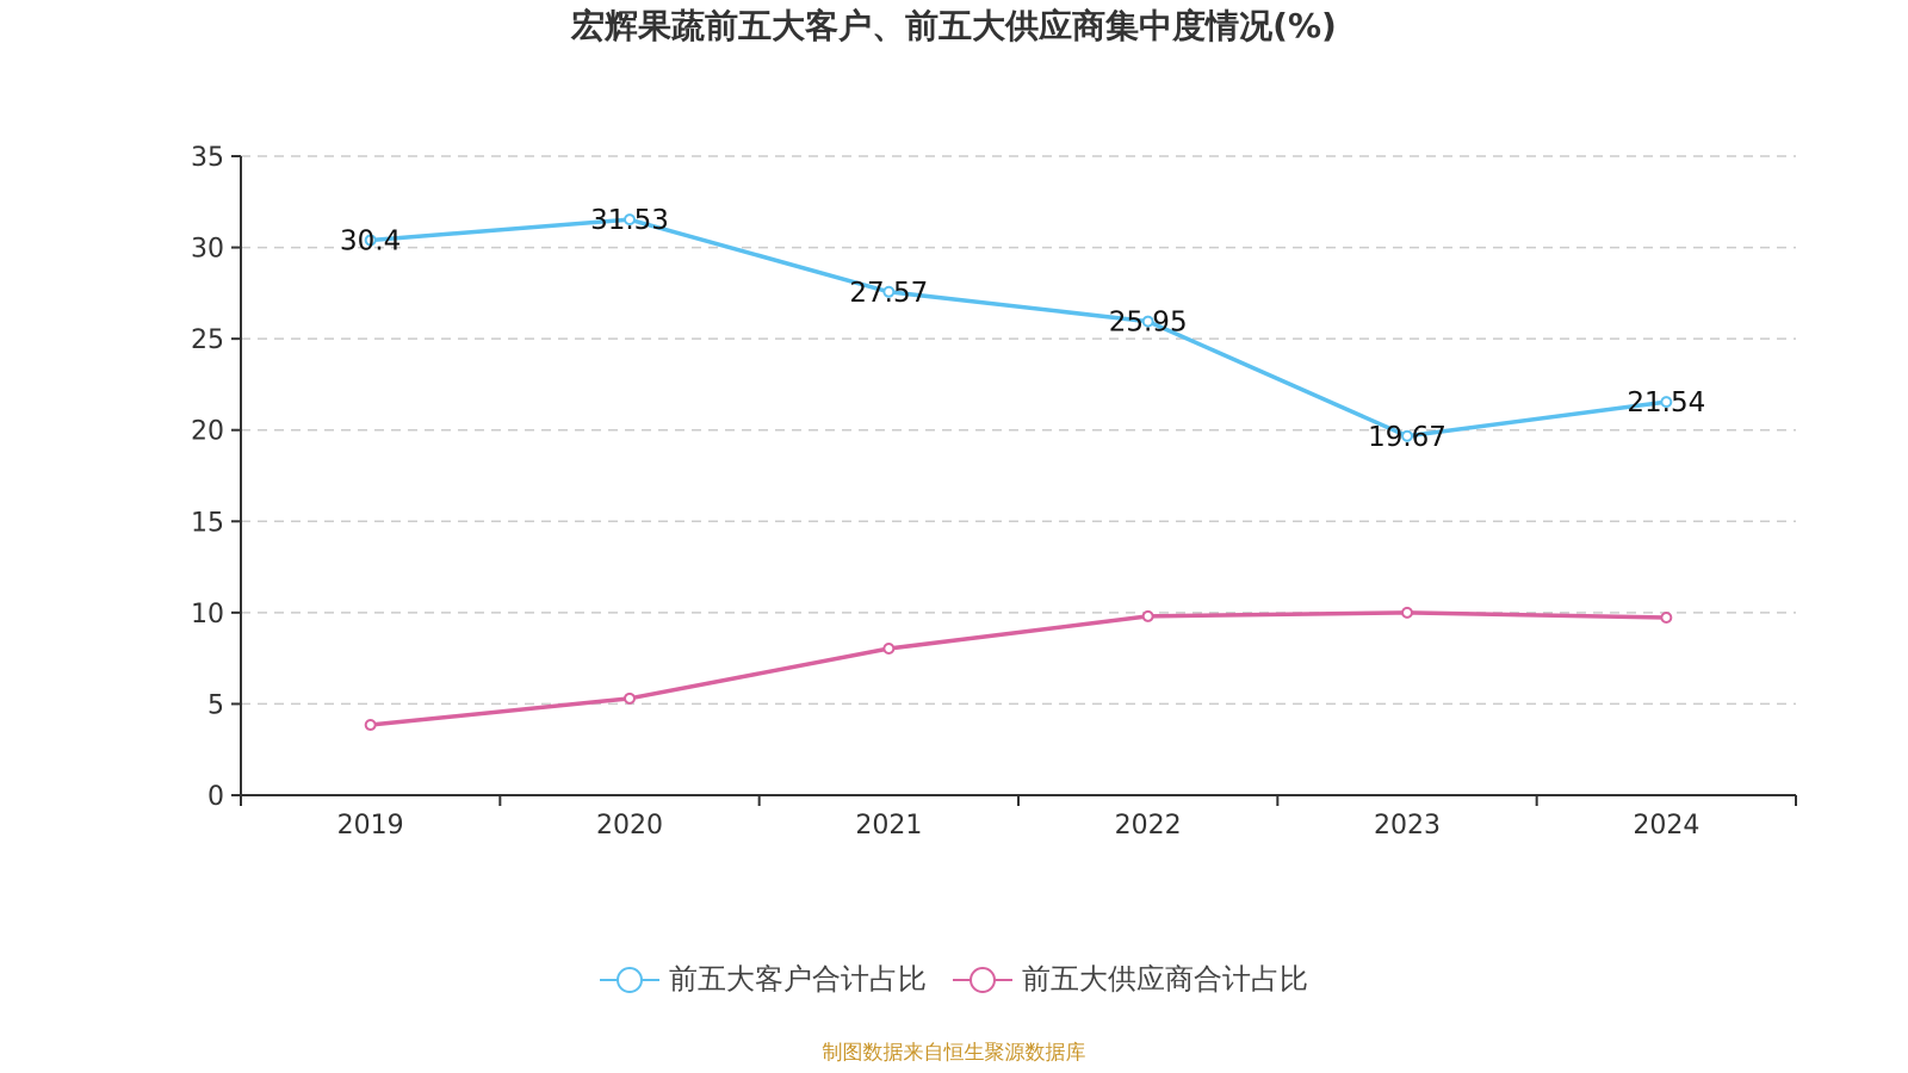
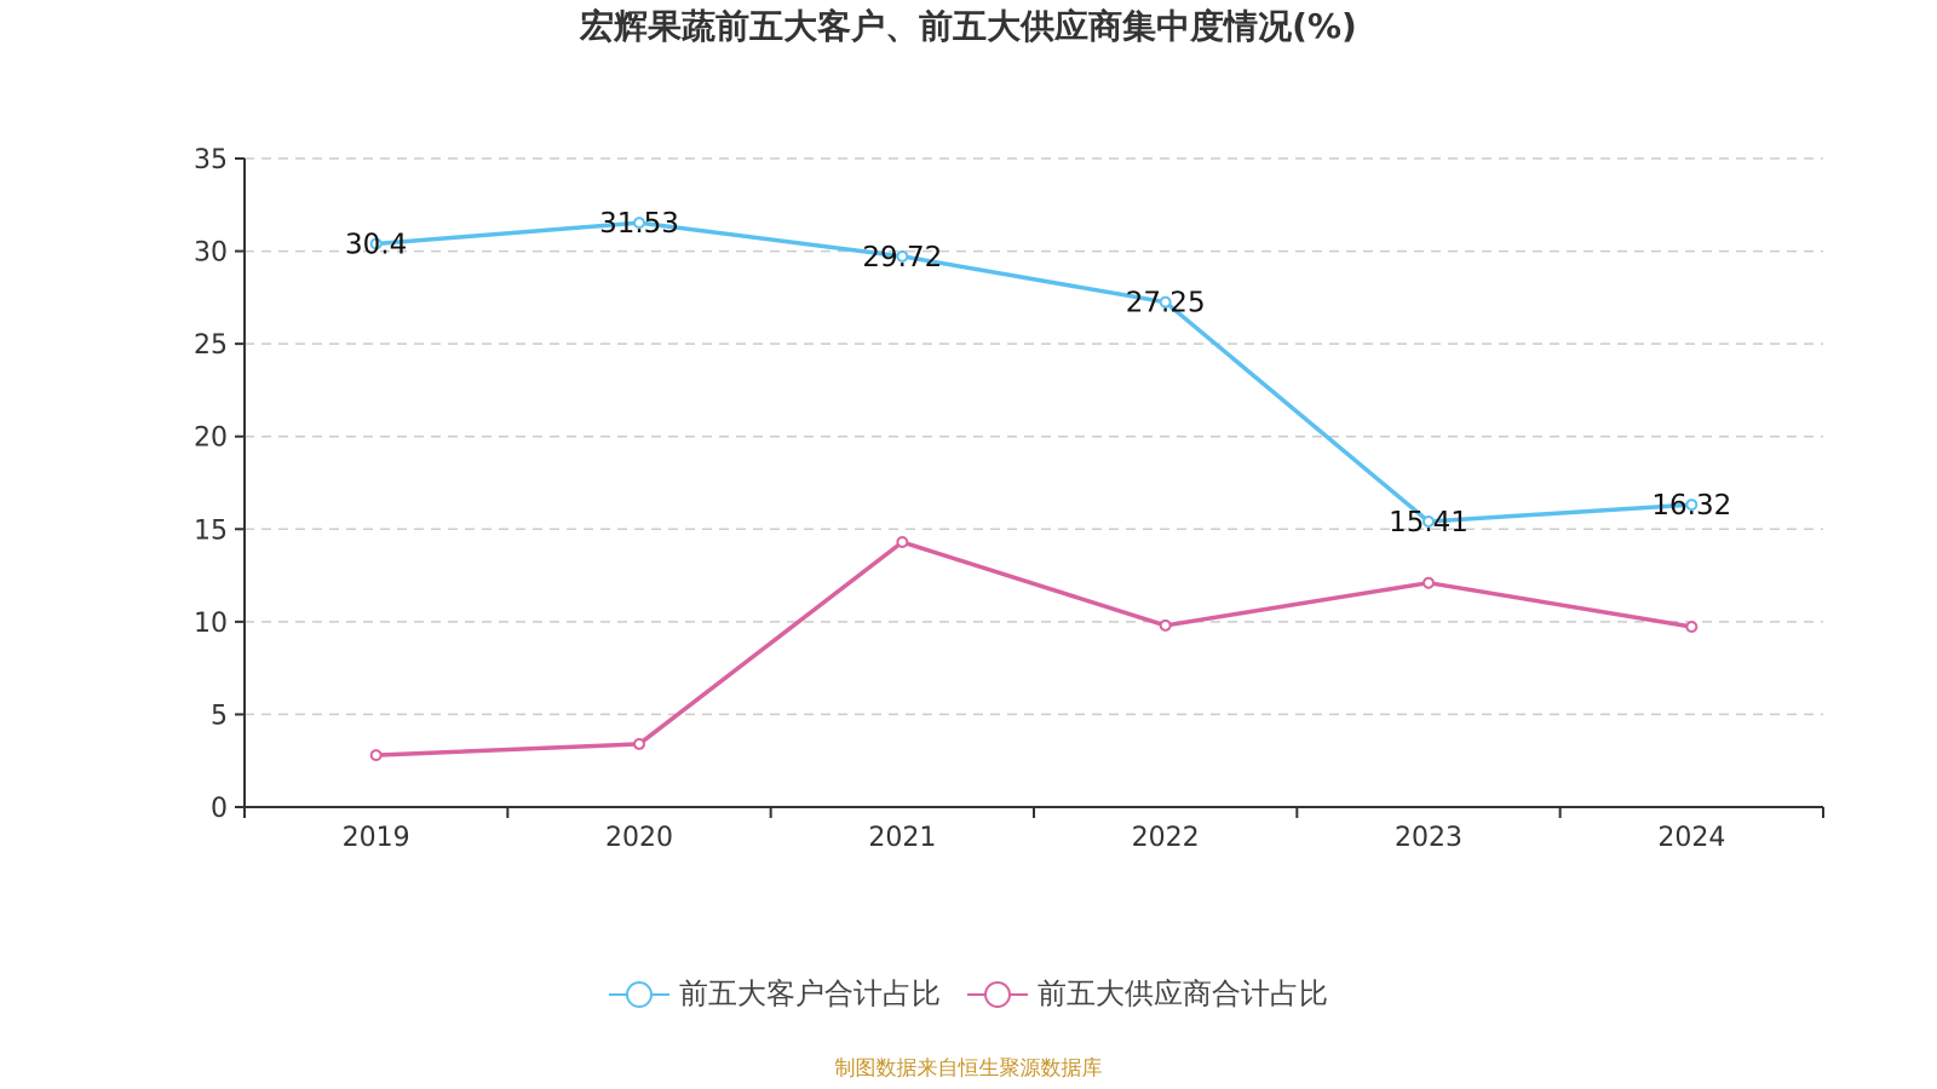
前五大供应商合计占比/2019: 3.9 -> 2.8
前五大供应商合计占比/2020: 5.3 -> 3.4
前五大客户合计占比/2021: 27.57 -> 29.72
前五大供应商合计占比/2021: 8.0 -> 14.3
前五大客户合计占比/2022: 25.95 -> 27.25
前五大客户合计占比/2023: 19.67 -> 15.41
前五大供应商合计占比/2023: 10.0 -> 12.1
前五大客户合计占比/2024: 21.54 -> 16.32
